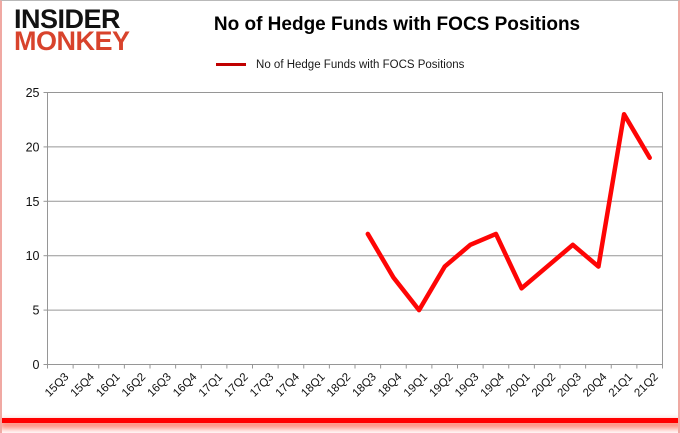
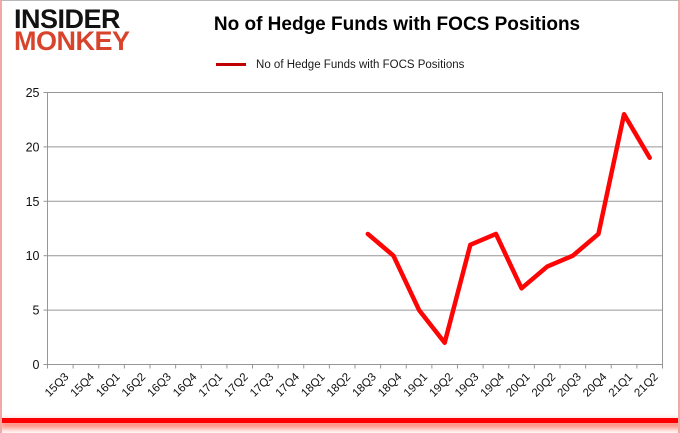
18Q4: 8 -> 10
19Q2: 9 -> 2
20Q3: 11 -> 10
20Q4: 9 -> 12
